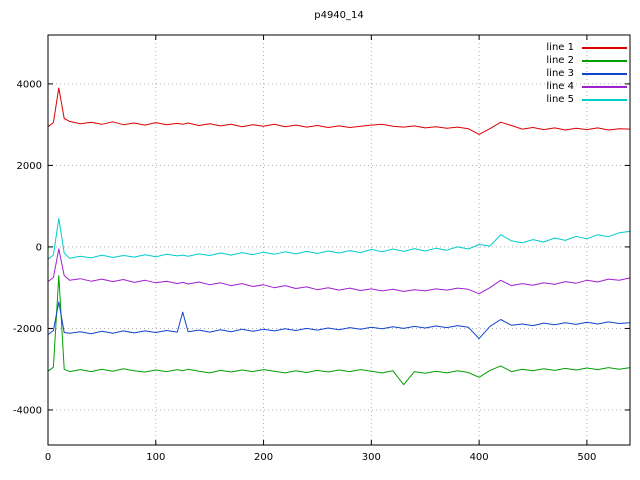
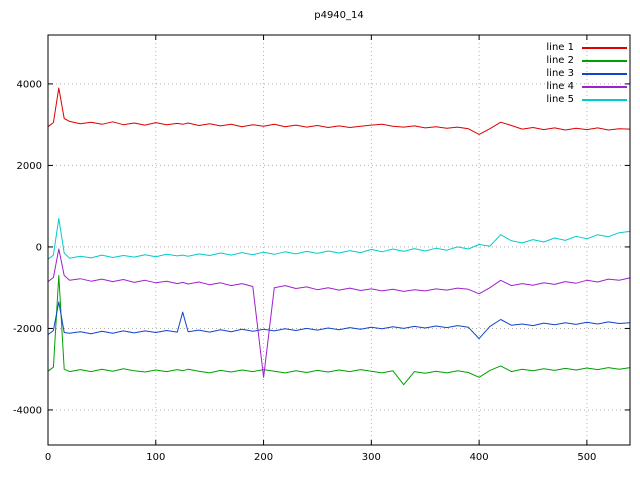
line 4/200: -900 -> -3200
